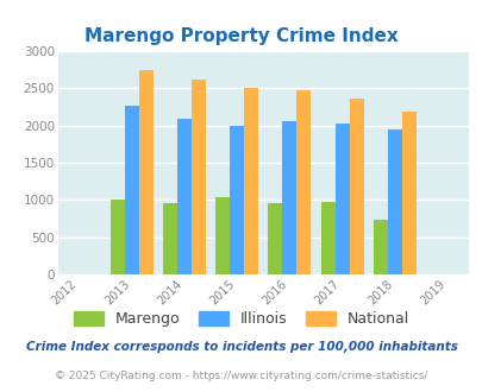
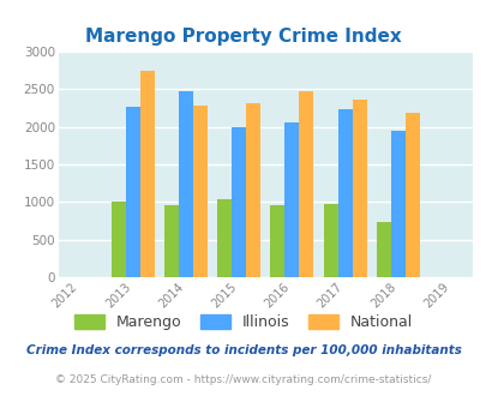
Illinois/2014: 2090 -> 2480
National/2014: 2610 -> 2280
National/2015: 2500 -> 2320
Illinois/2017: 2020 -> 2240
